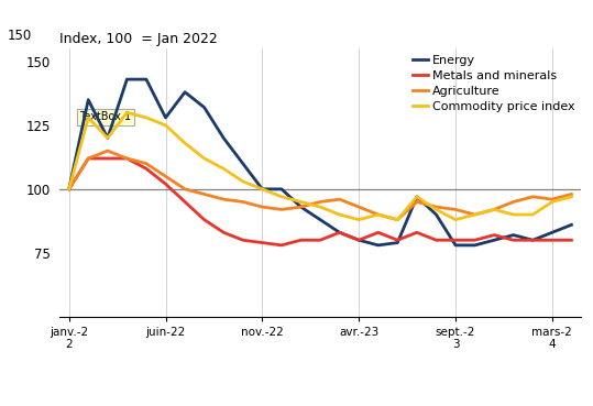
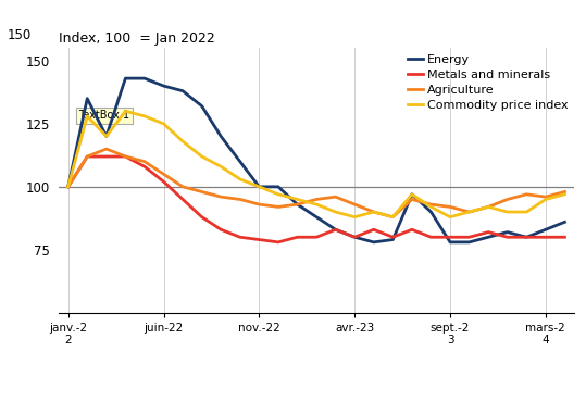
Energy/juin-22: 128 -> 140
